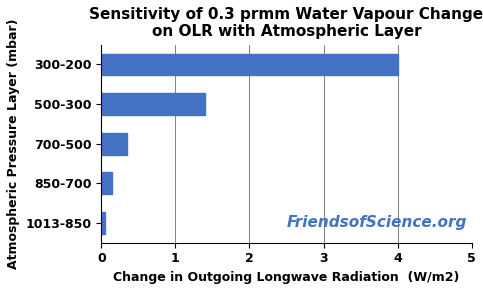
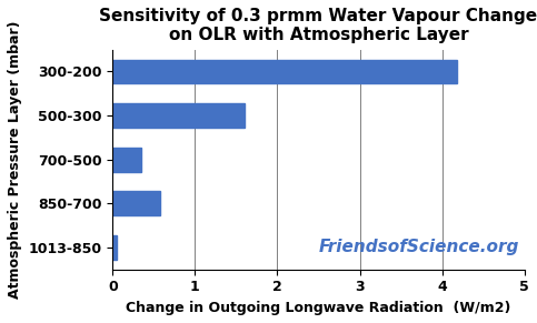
300-200: 4.00 -> 4.18
500-300: 1.40 -> 1.60
850-700: 0.15 -> 0.58
